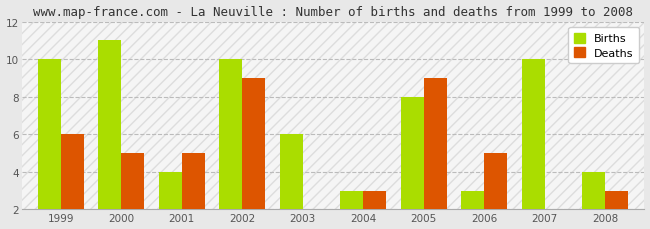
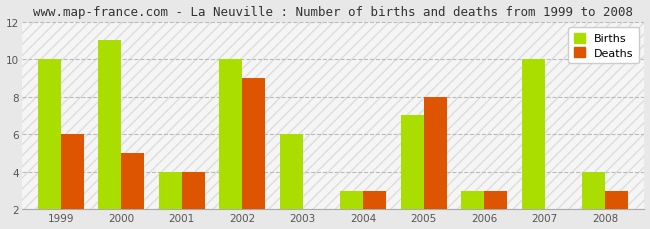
Deaths/2001: 5 -> 4
Births/2005: 8 -> 7
Deaths/2005: 9 -> 8
Deaths/2006: 5 -> 3
